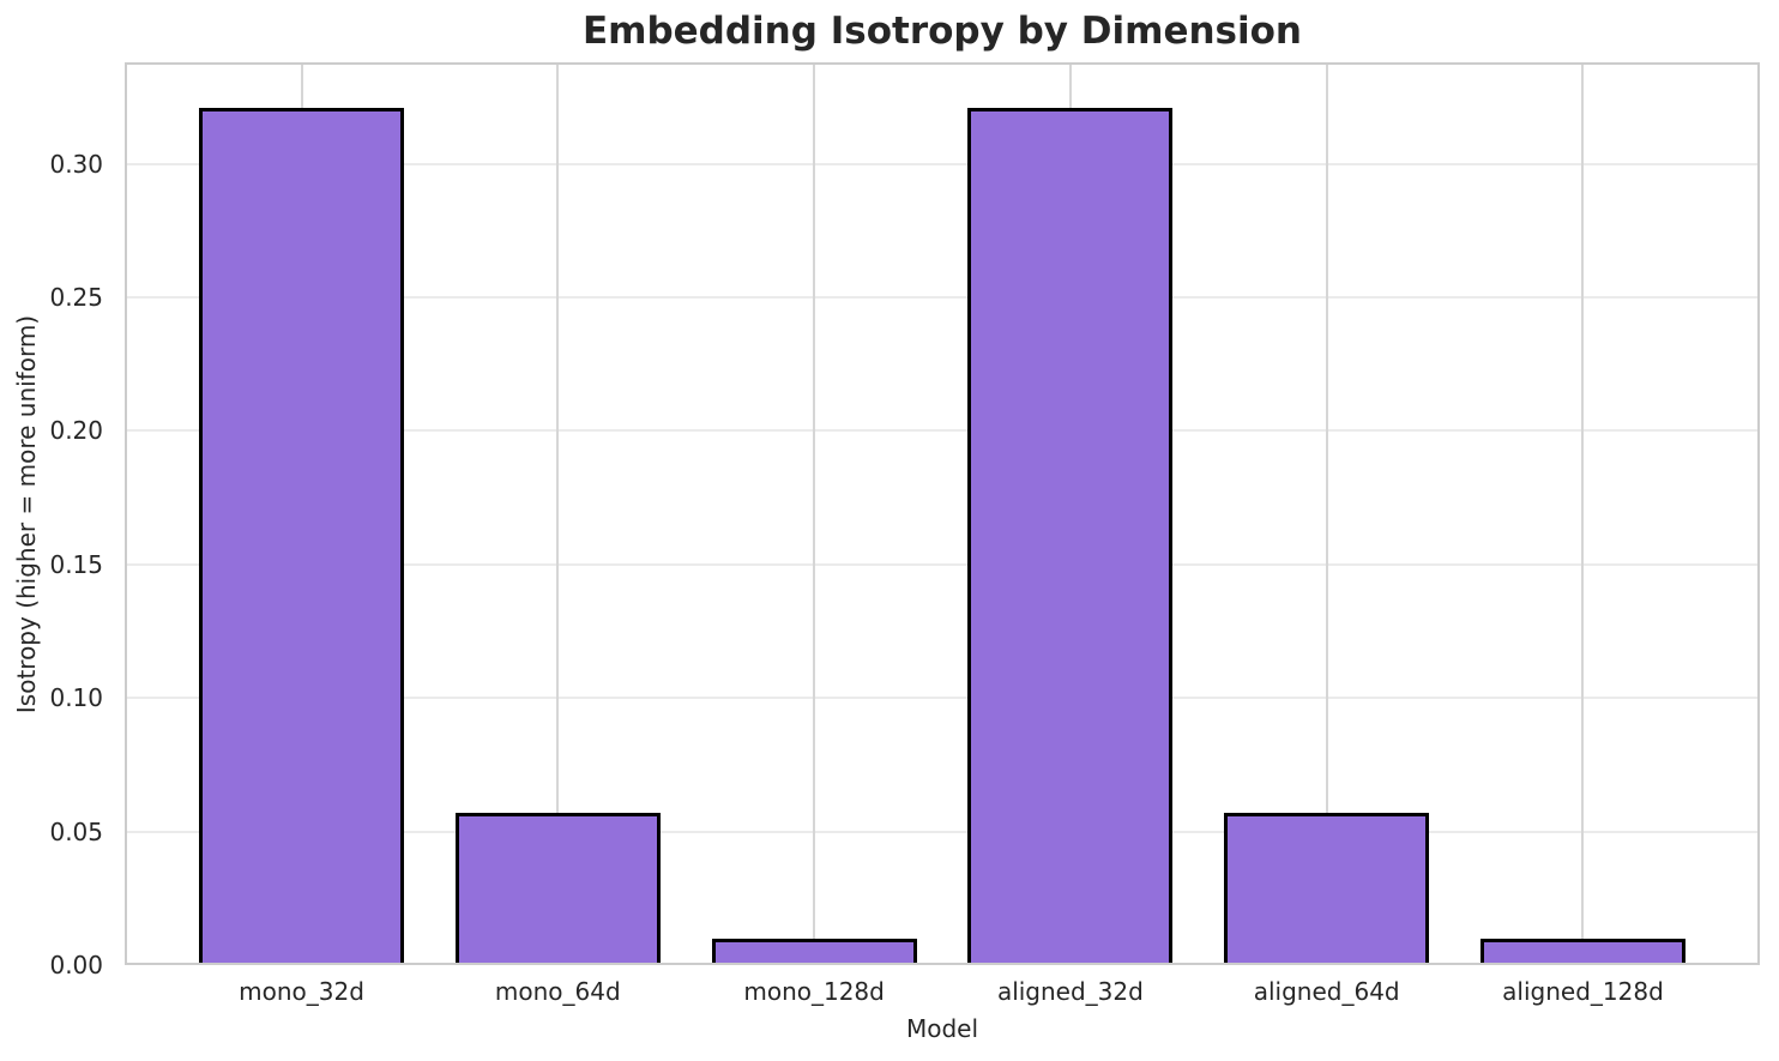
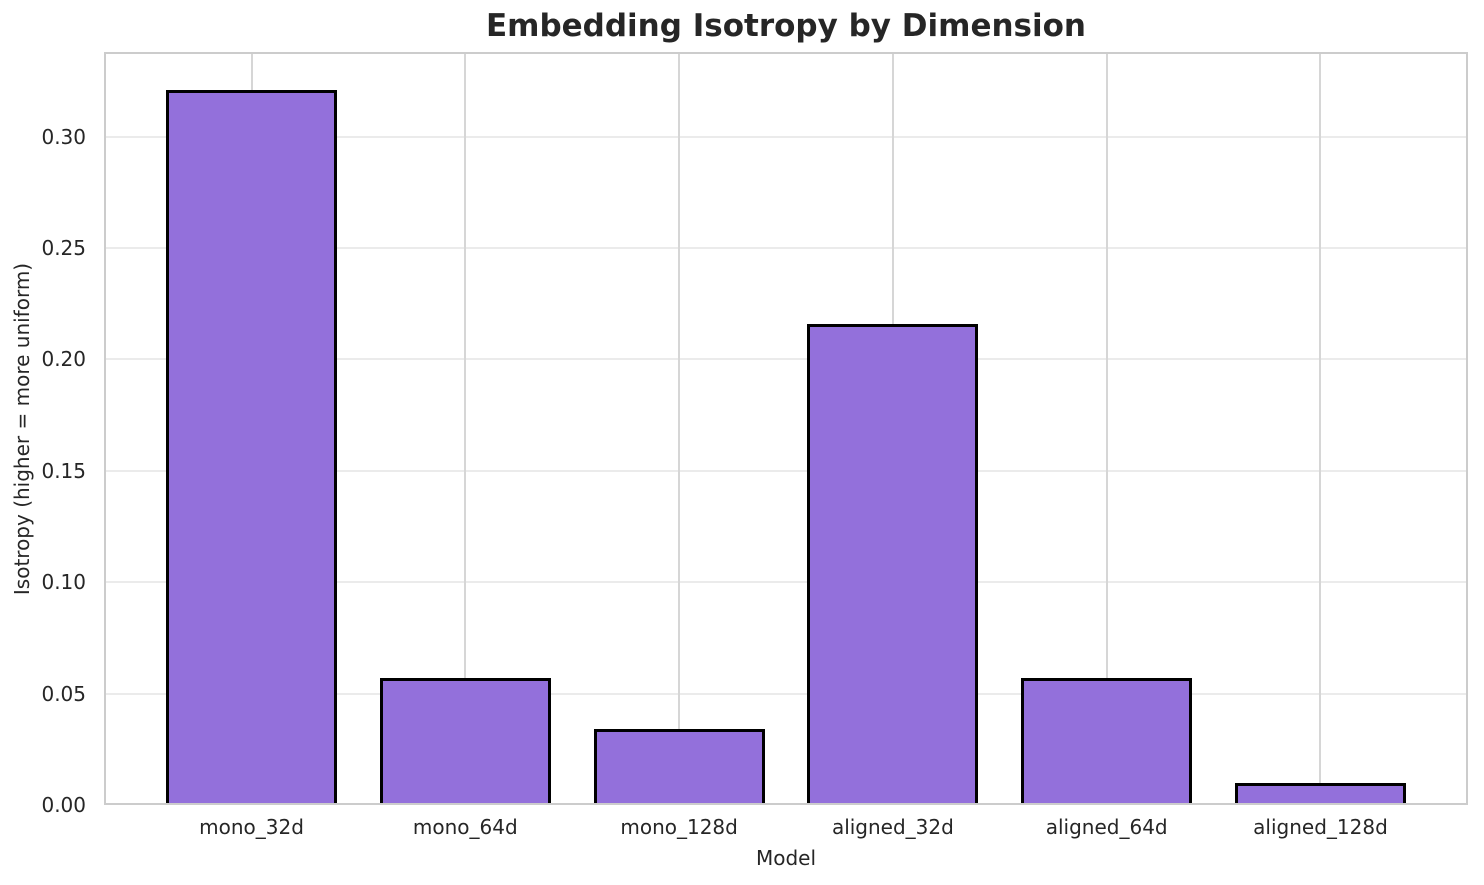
mono_128d: 0.010 -> 0.034
aligned_32d: 0.321 -> 0.216
